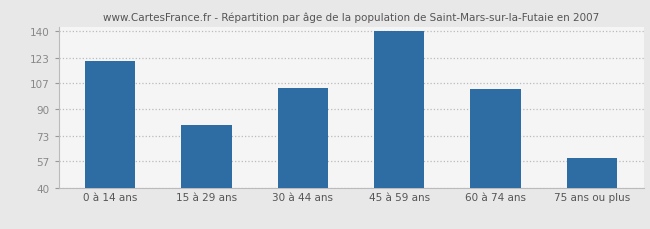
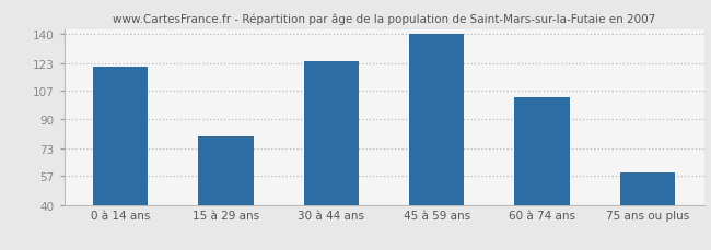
30 à 44 ans: 104 -> 124
